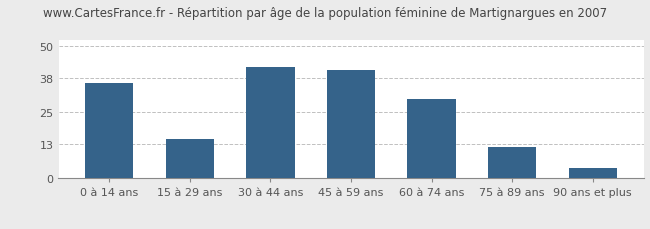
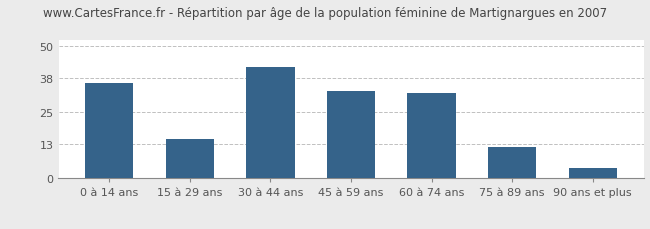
45 à 59 ans: 41 -> 33
60 à 74 ans: 30 -> 32
